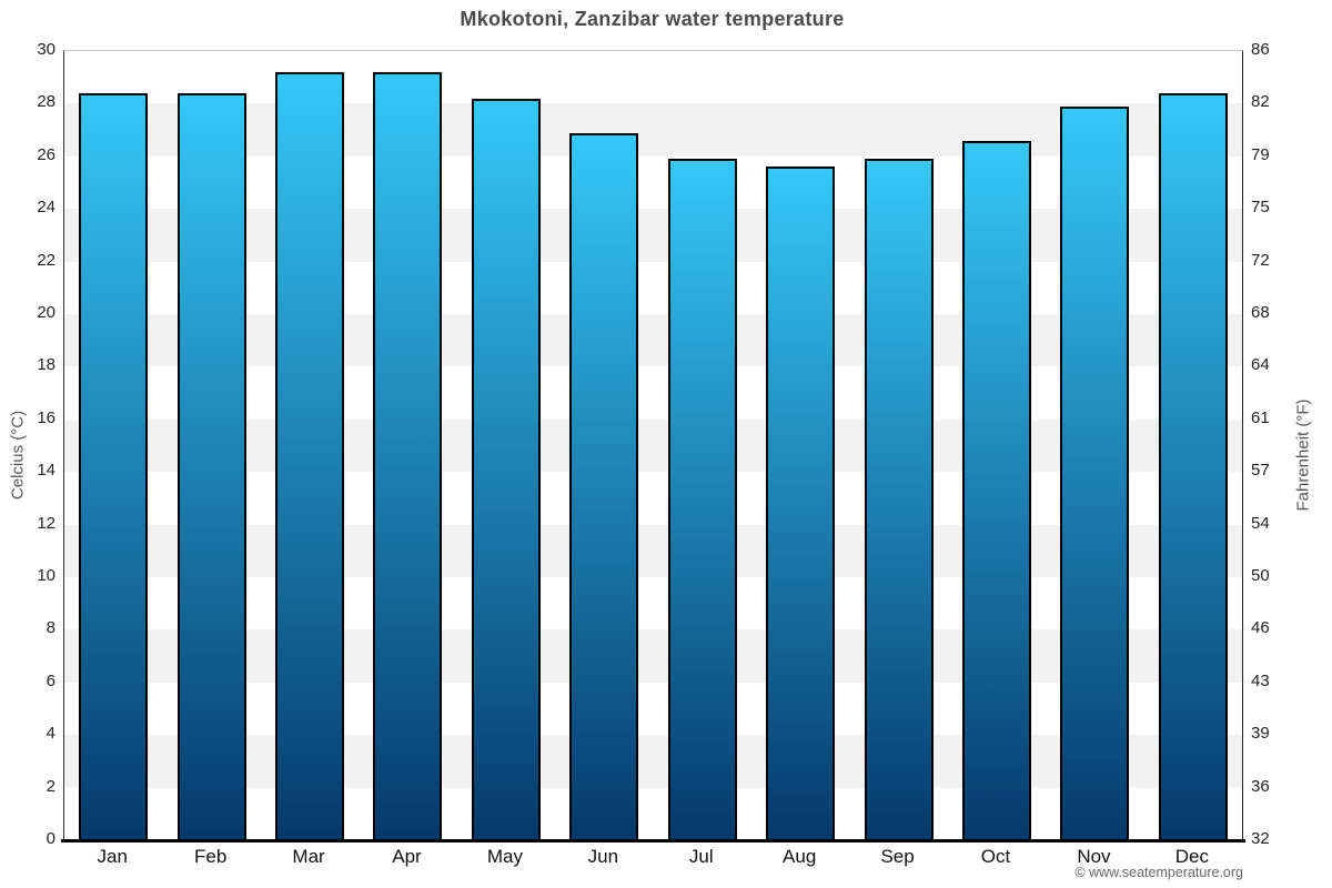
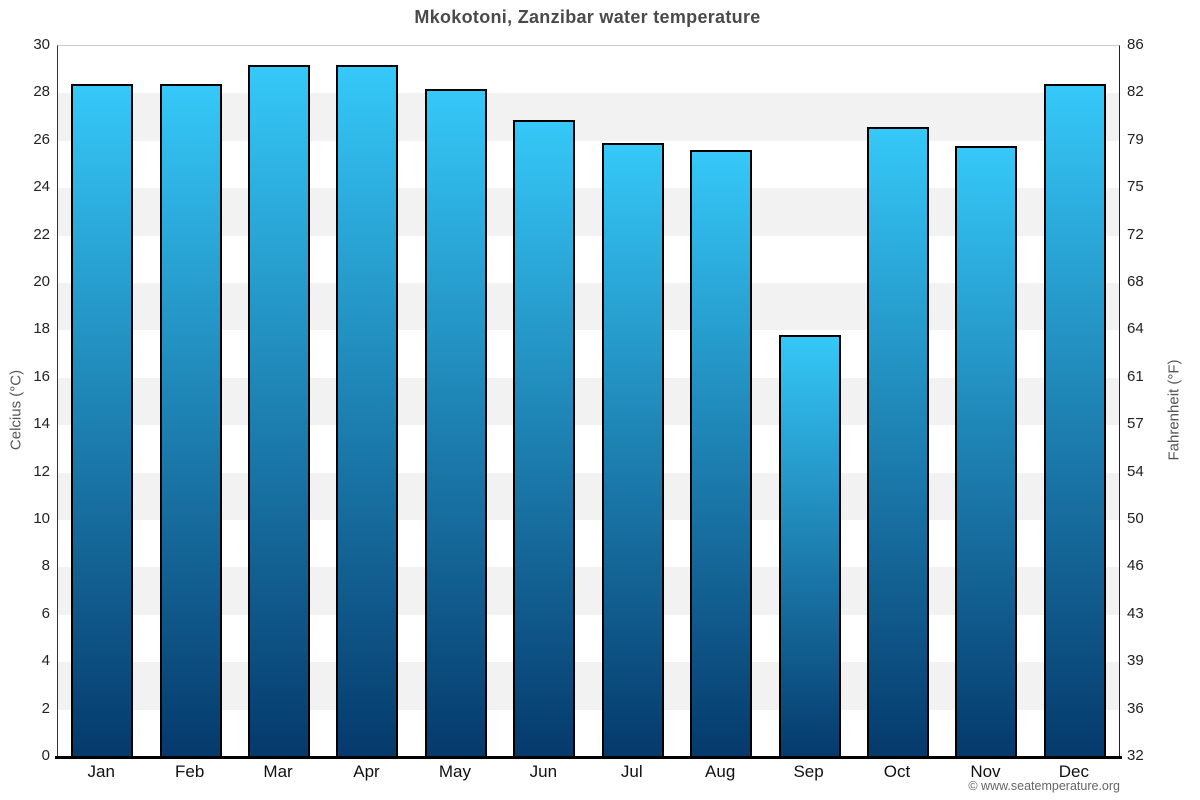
Sep: 25.9 -> 17.8
Nov: 27.9 -> 25.8
